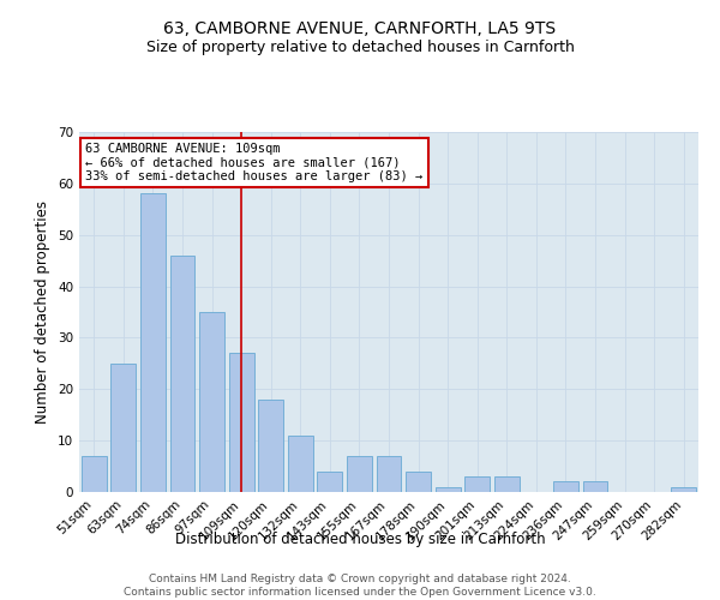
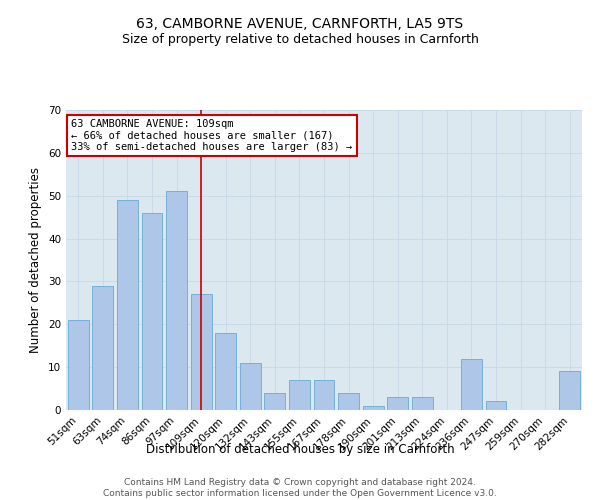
51sqm: 7 -> 21
63sqm: 25 -> 29
74sqm: 58 -> 49
97sqm: 35 -> 51
236sqm: 2 -> 12
282sqm: 1 -> 9
